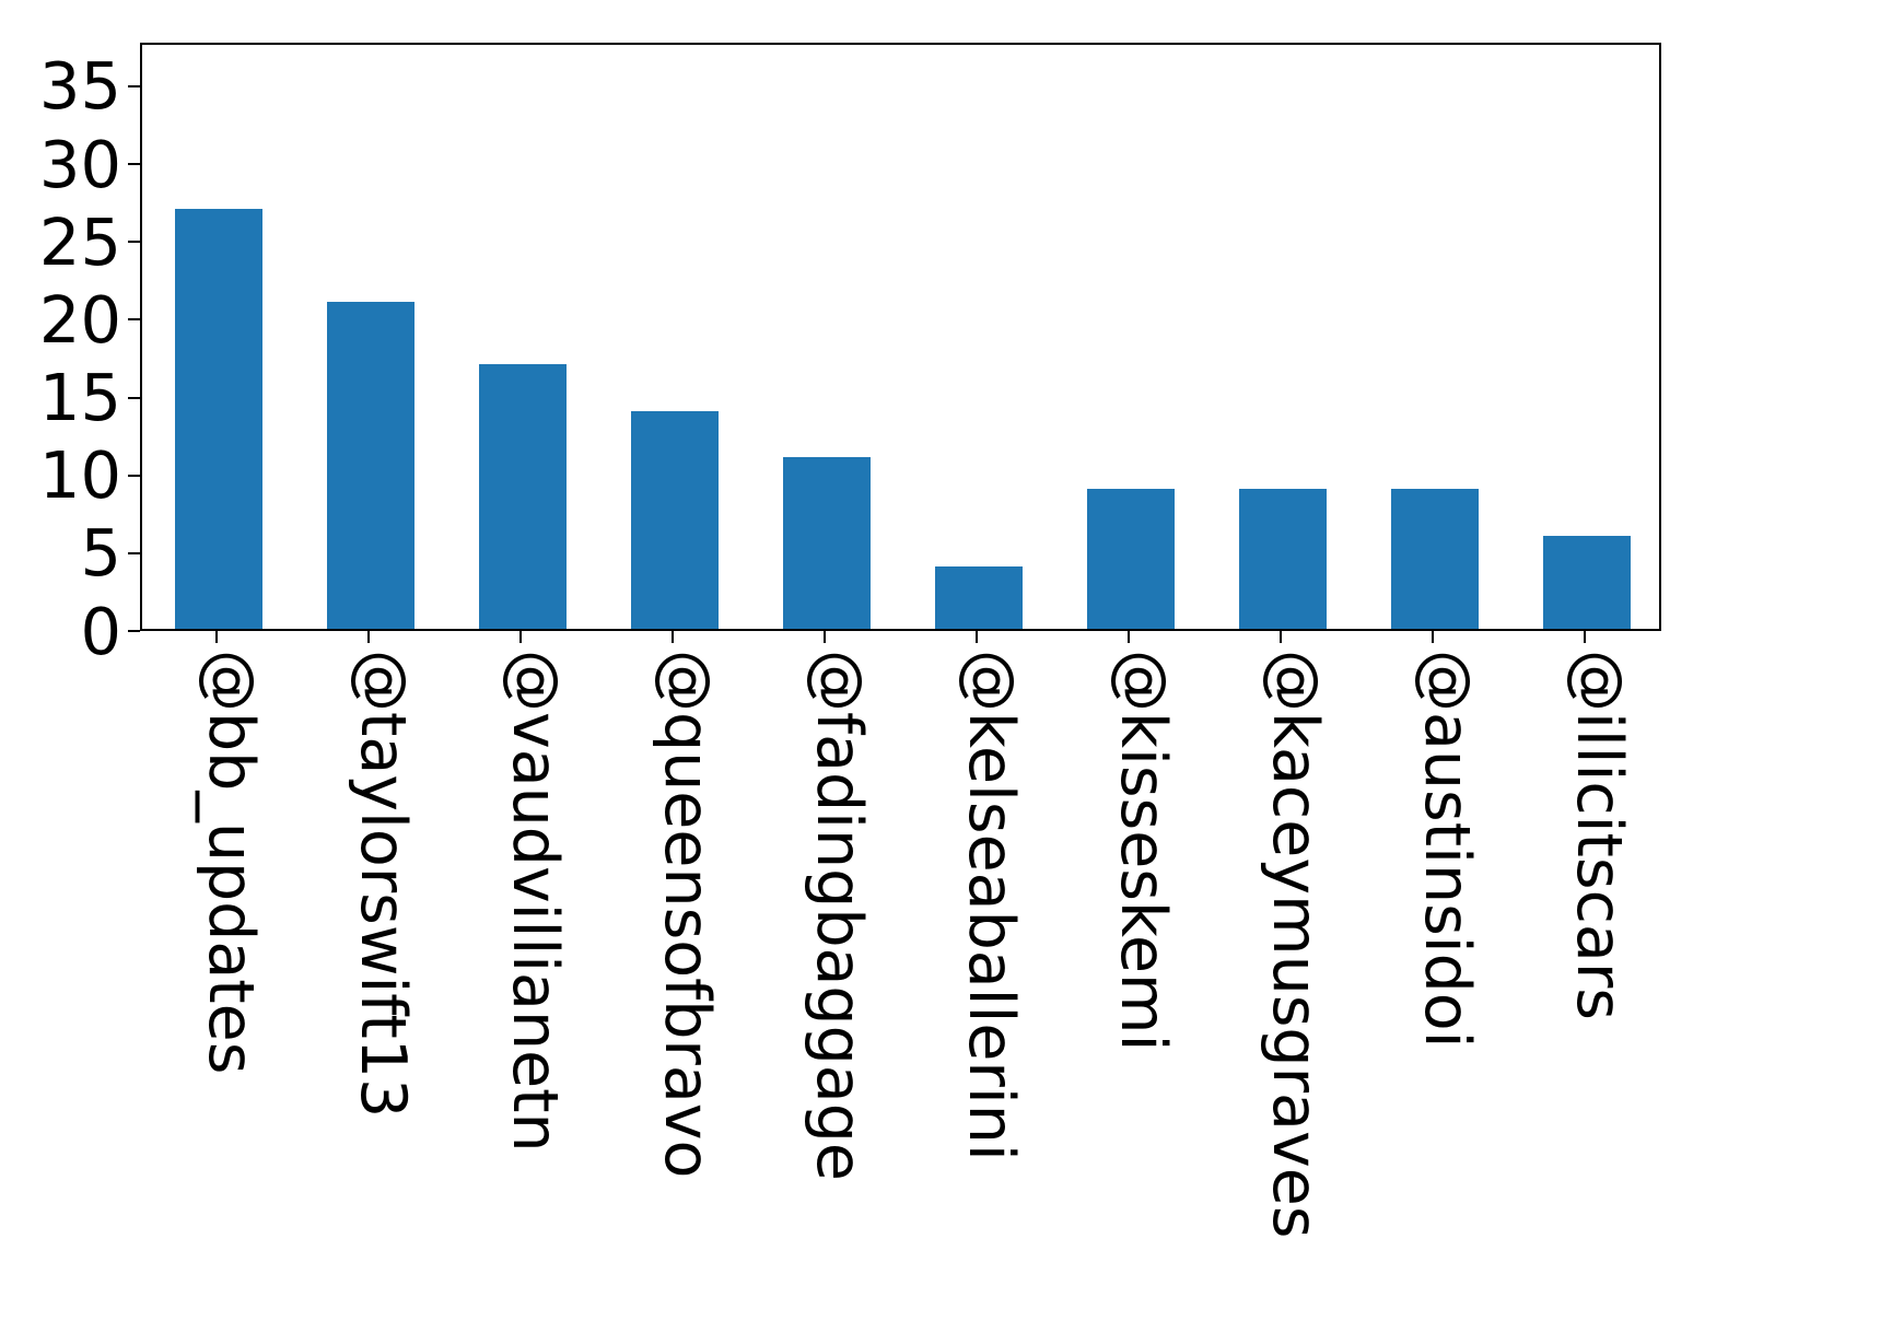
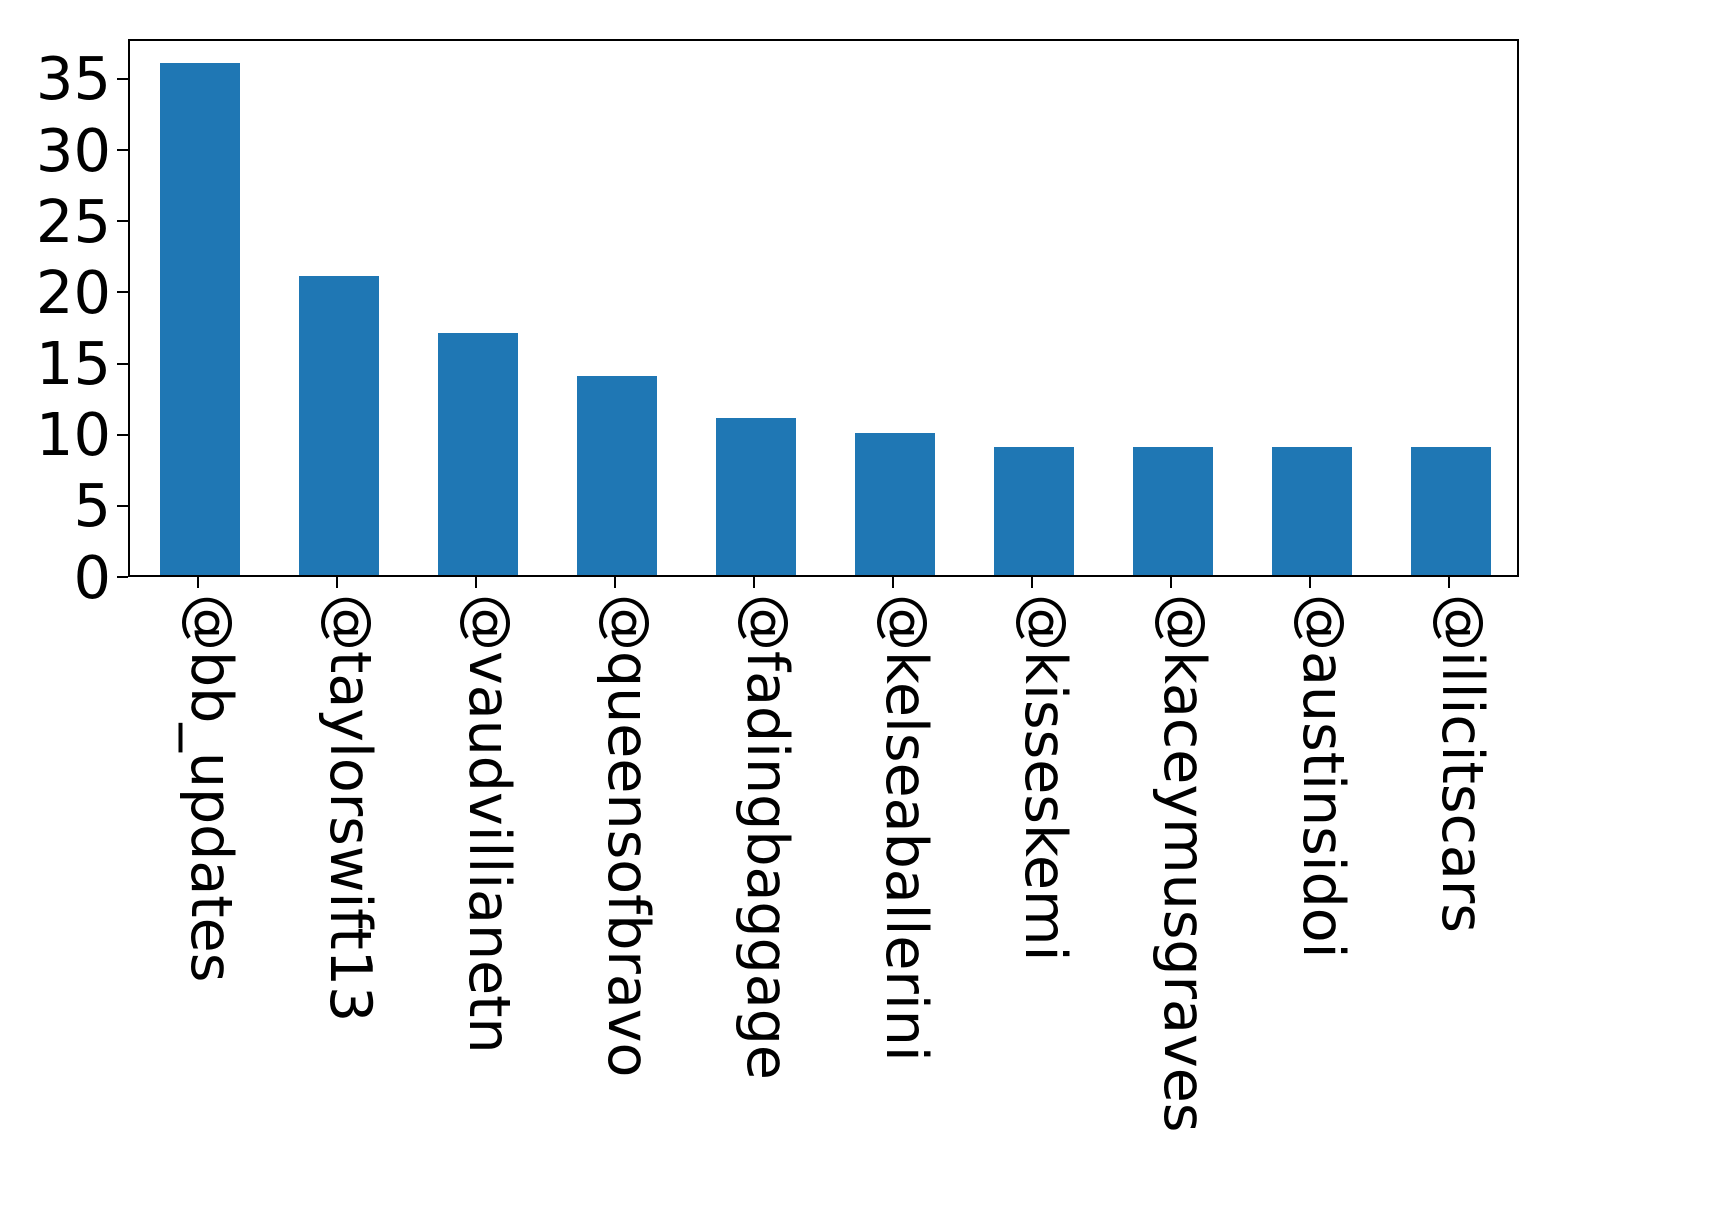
@bb_updates: 27 -> 36
@kelseaballerini: 4 -> 10
@illicitscars: 6 -> 9
